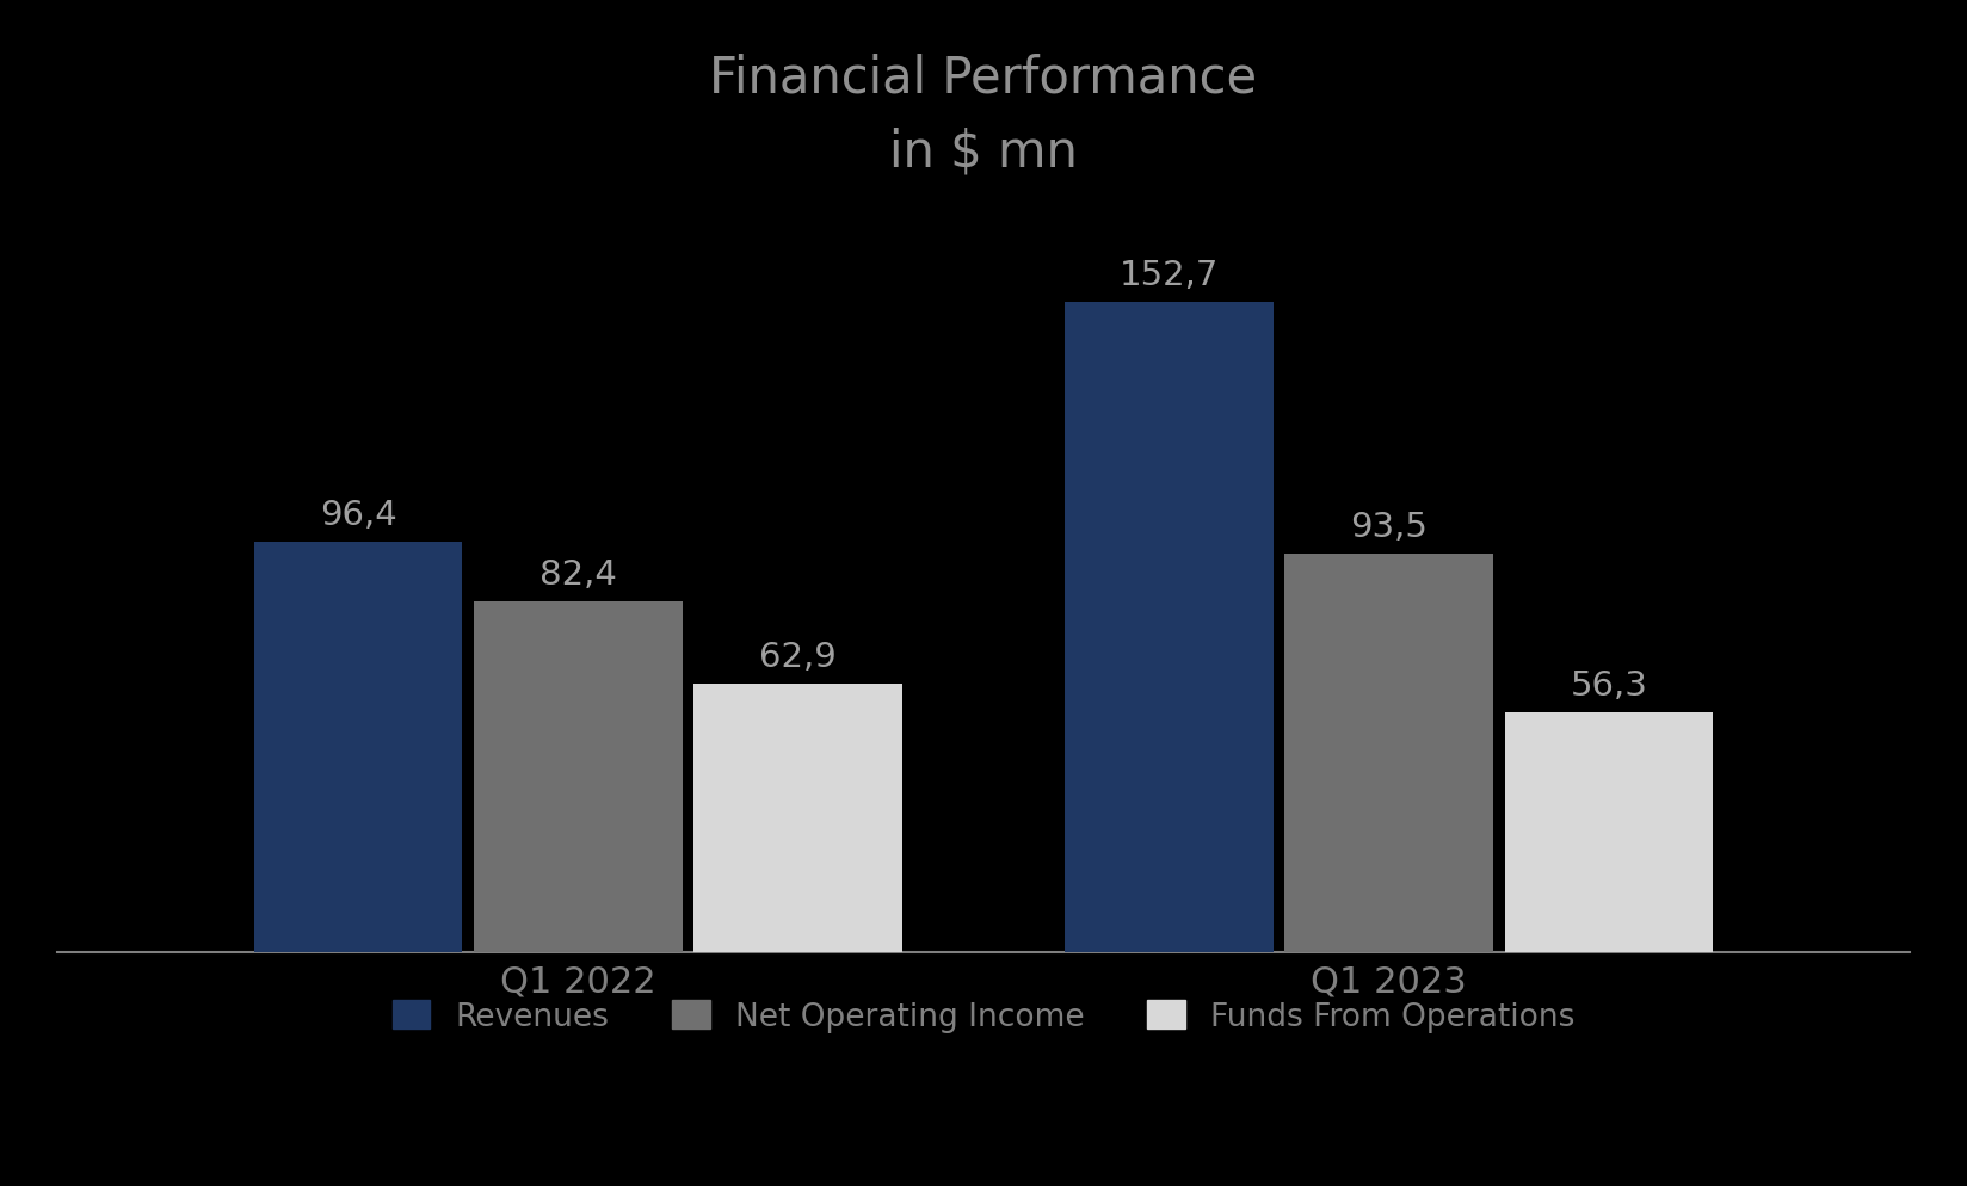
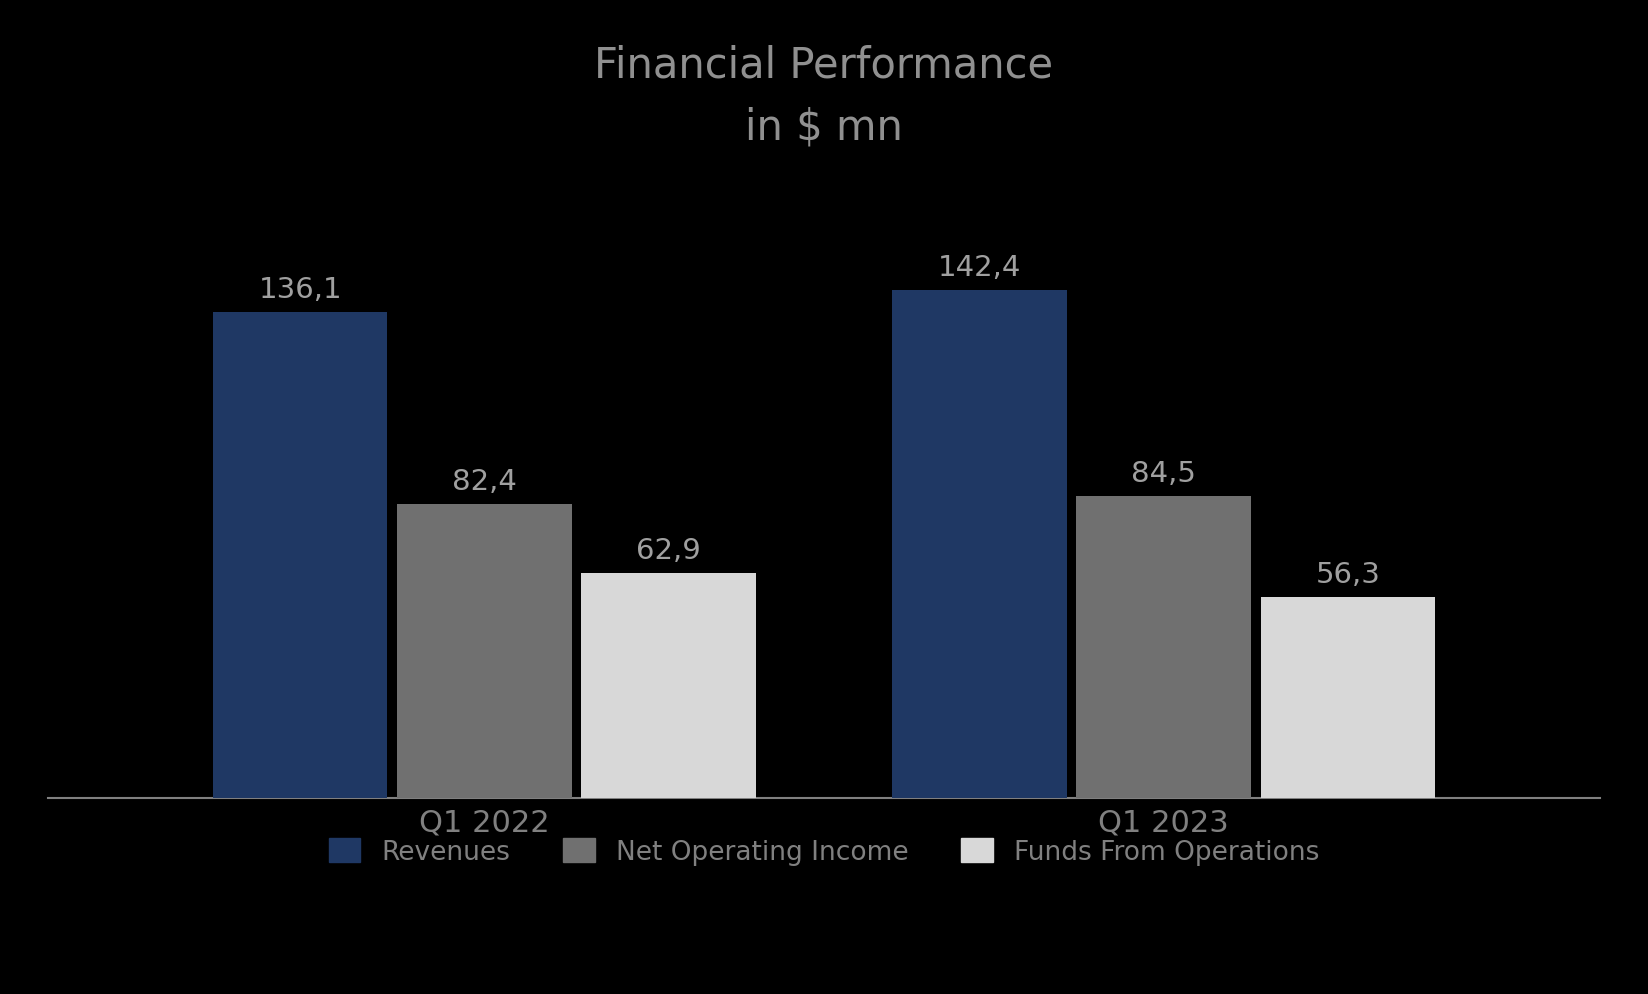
Revenues/Q1 2022: 96,4 -> 136,1
Revenues/Q1 2023: 152,7 -> 142,4
Net Operating Income/Q1 2023: 93,5 -> 84,5
